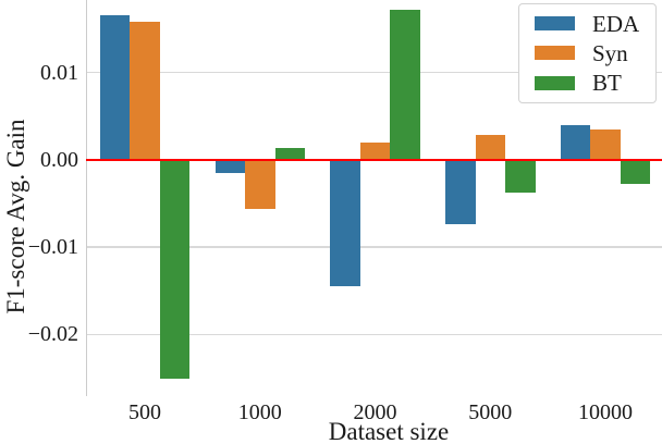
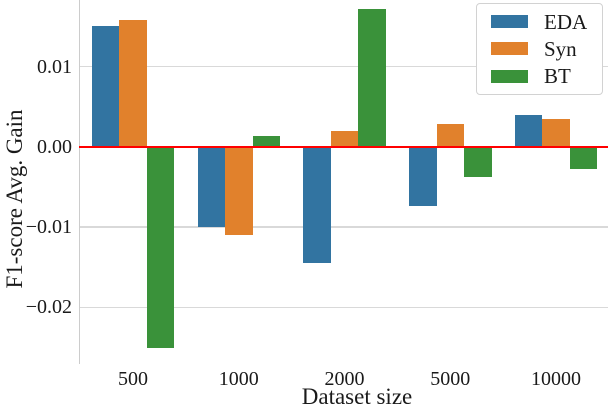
EDA/500: 0.017 -> 0.015
EDA/1000: -0.002 -> -0.010
Syn/1000: -0.006 -> -0.011
